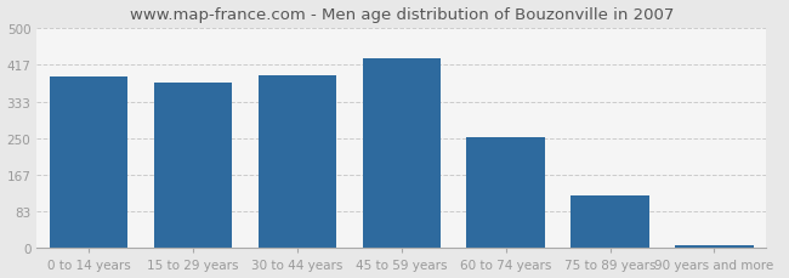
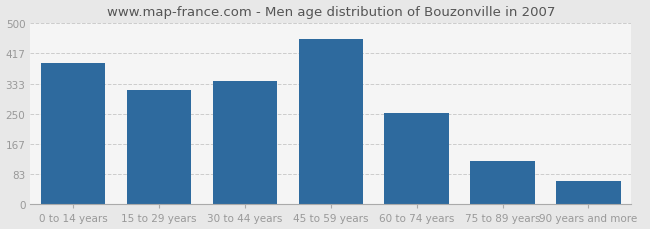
15 to 29 years: 375 -> 315
30 to 44 years: 392 -> 340
45 to 59 years: 430 -> 455
90 years and more: 8 -> 65
